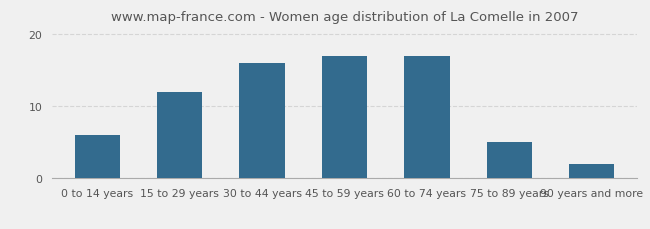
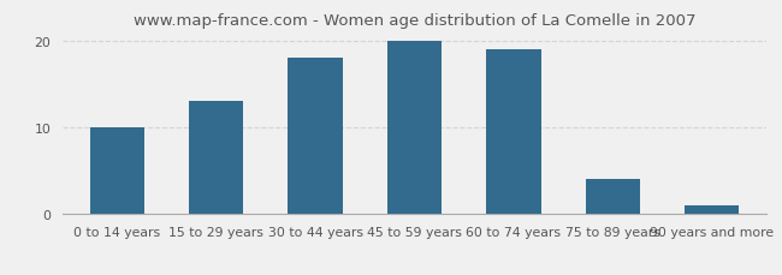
0 to 14 years: 6 -> 10
15 to 29 years: 12 -> 13
30 to 44 years: 16 -> 18
45 to 59 years: 17 -> 20
60 to 74 years: 17 -> 19
75 to 89 years: 5 -> 4
90 years and more: 2 -> 1
